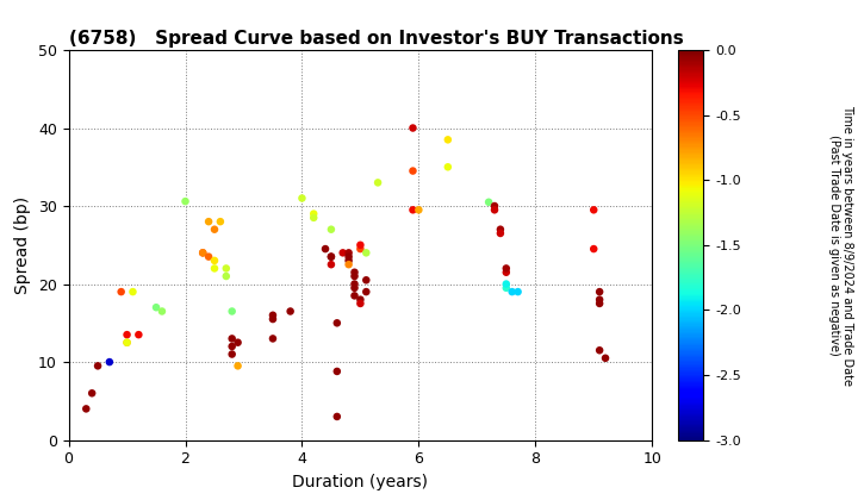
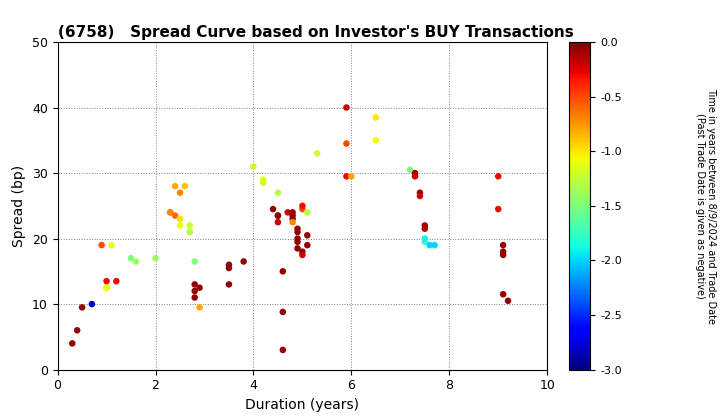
2: 30.6 -> 17.0
